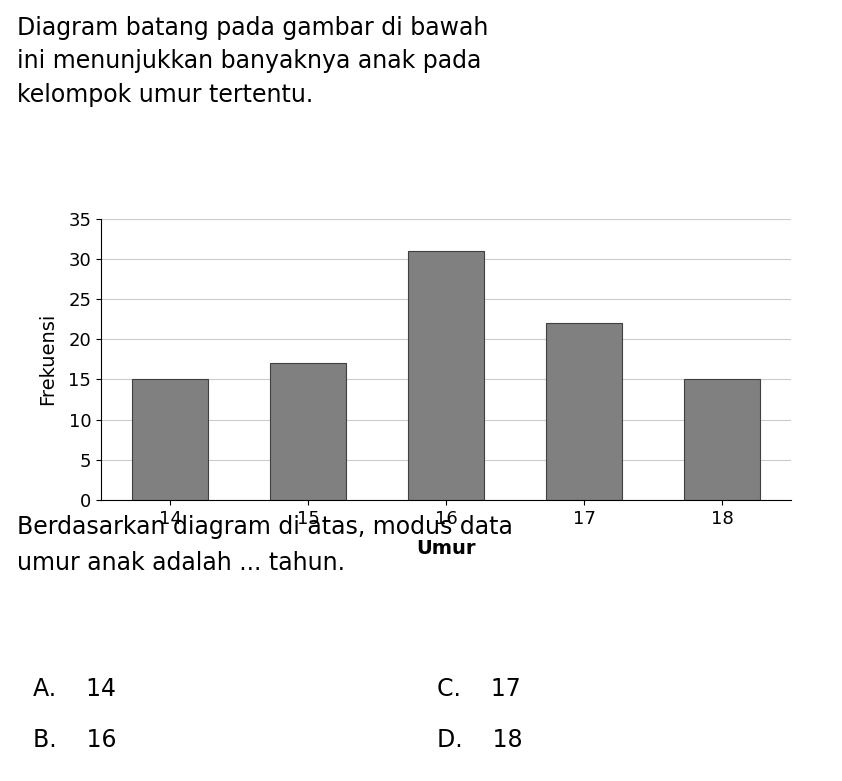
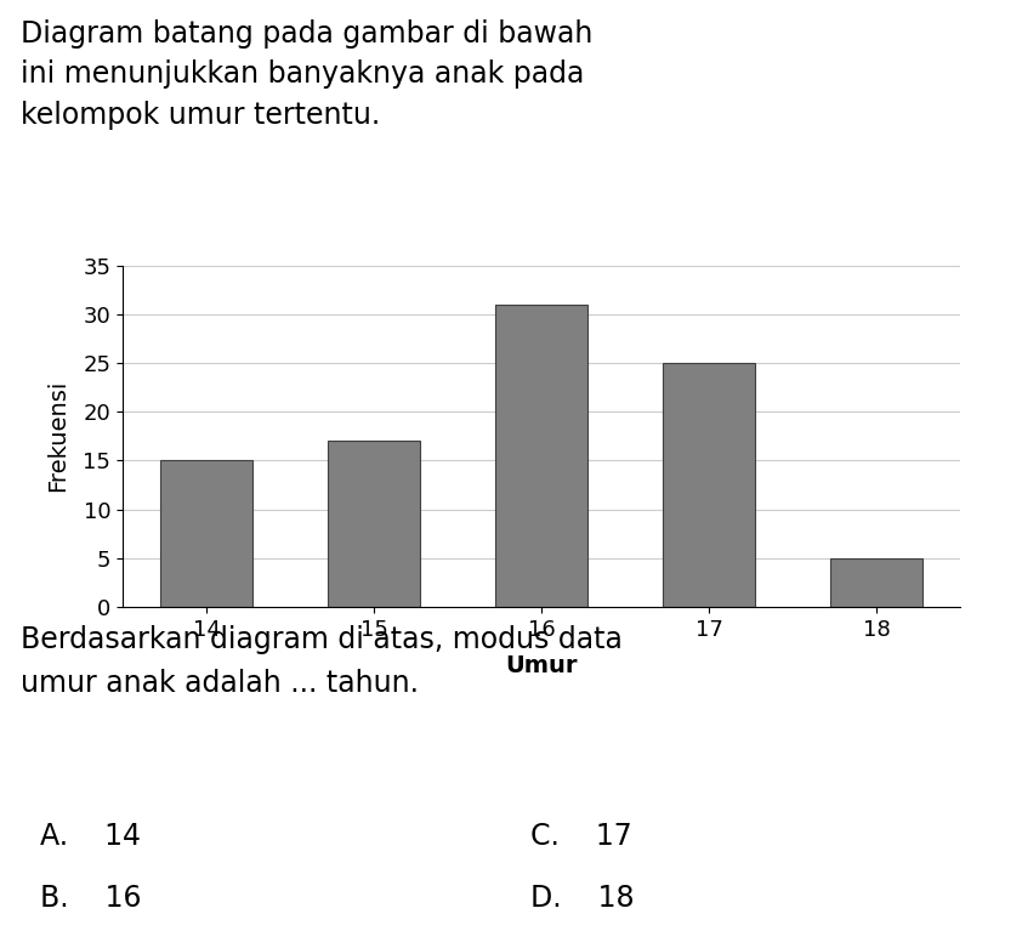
17: 22 -> 25
18: 15 -> 5
